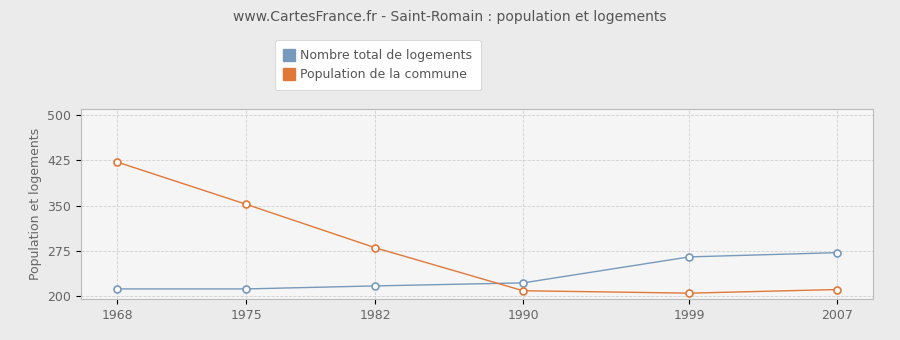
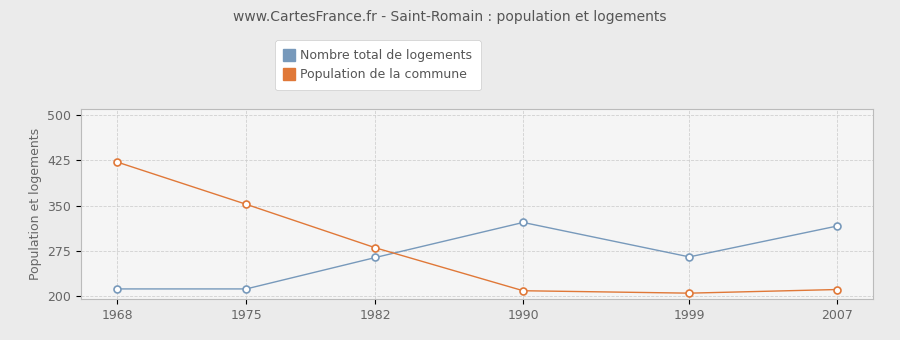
Nombre total de logements/1982: 217 -> 264
Nombre total de logements/1990: 222 -> 322
Nombre total de logements/2007: 272 -> 316
